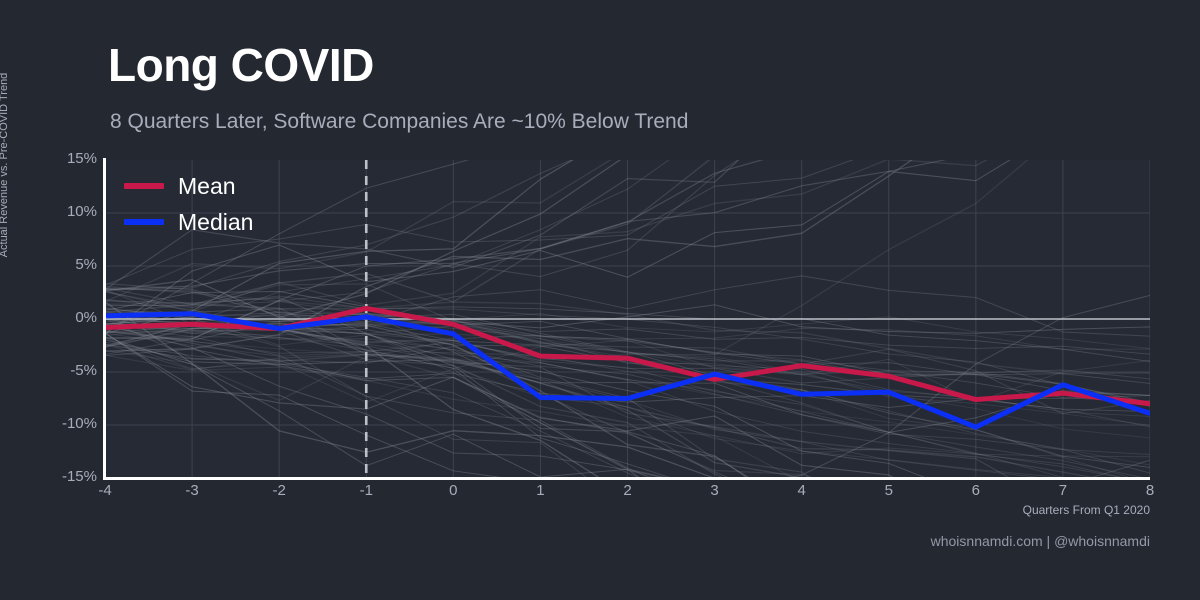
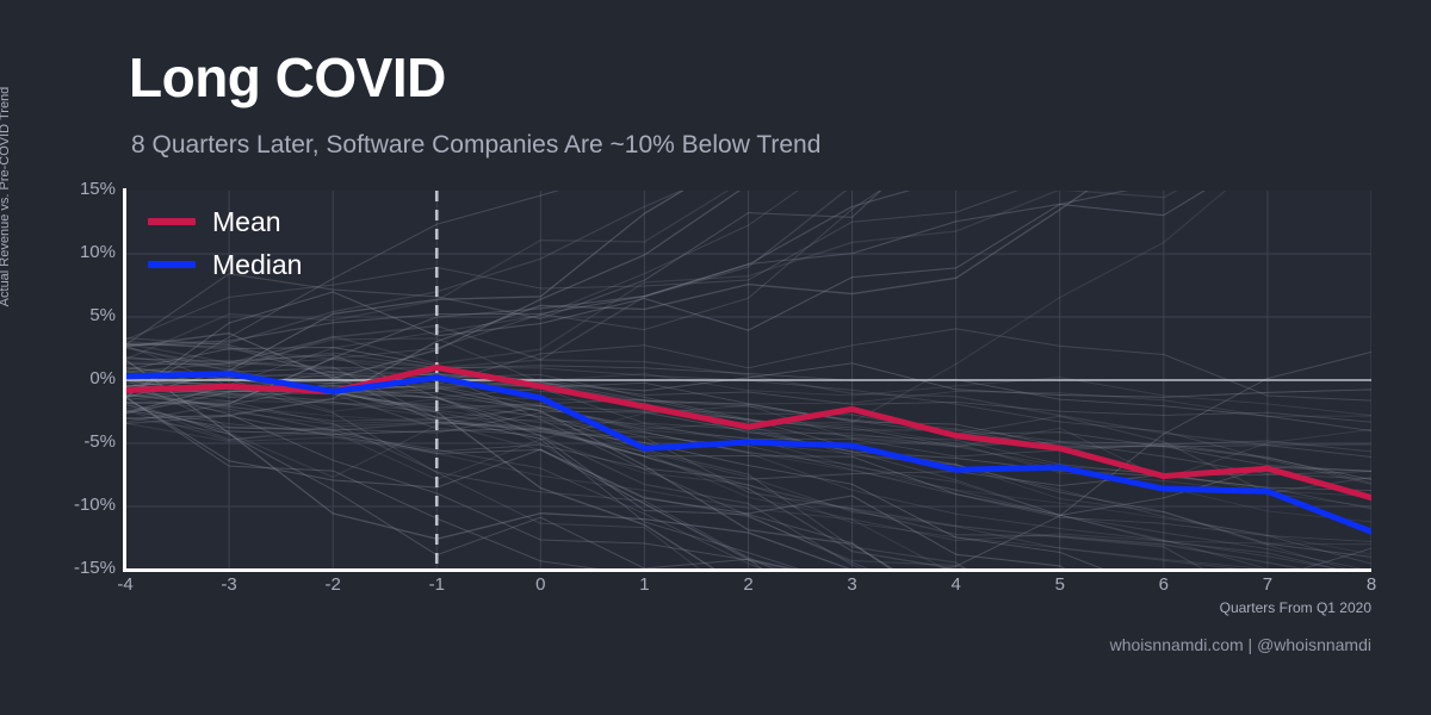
Mean/1: -3.5% -> -2.1%
Median/1: -7.4% -> -5.4%
Median/2: -7.5% -> -4.9%
Mean/3: -5.7% -> -2.3%
Median/6: -10.2% -> -8.6%
Median/7: -6.2% -> -8.8%
Mean/8: -8.0% -> -9.3%
Median/8: -8.9% -> -12.0%
